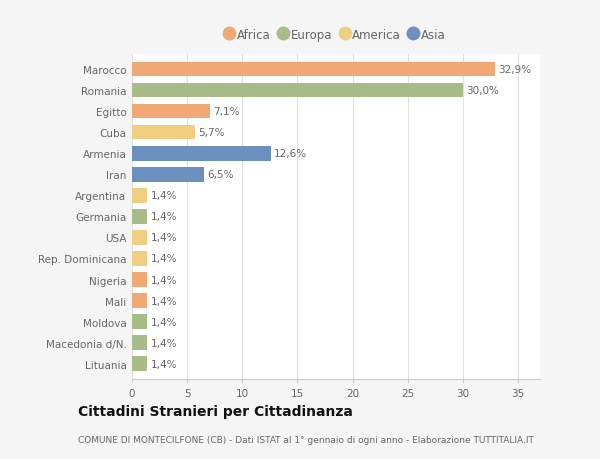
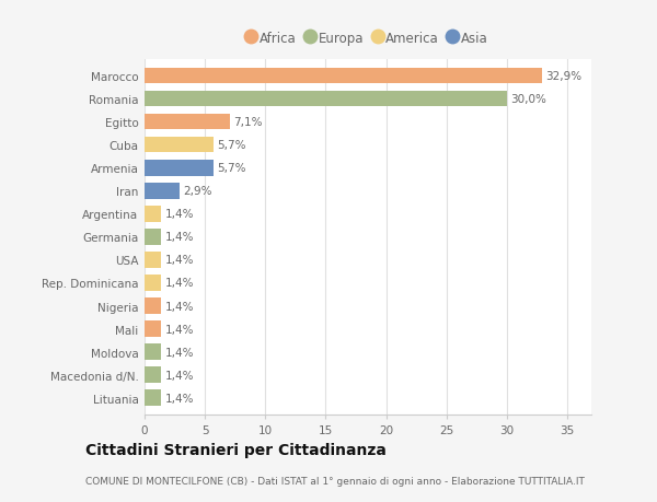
Armenia: 12,6% -> 5,7%
Iran: 6,5% -> 2,9%
